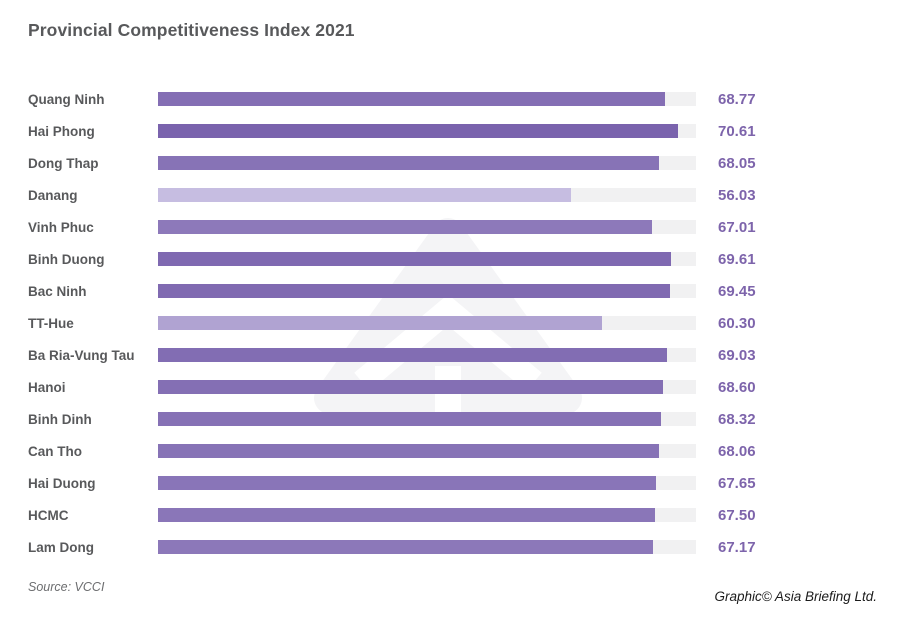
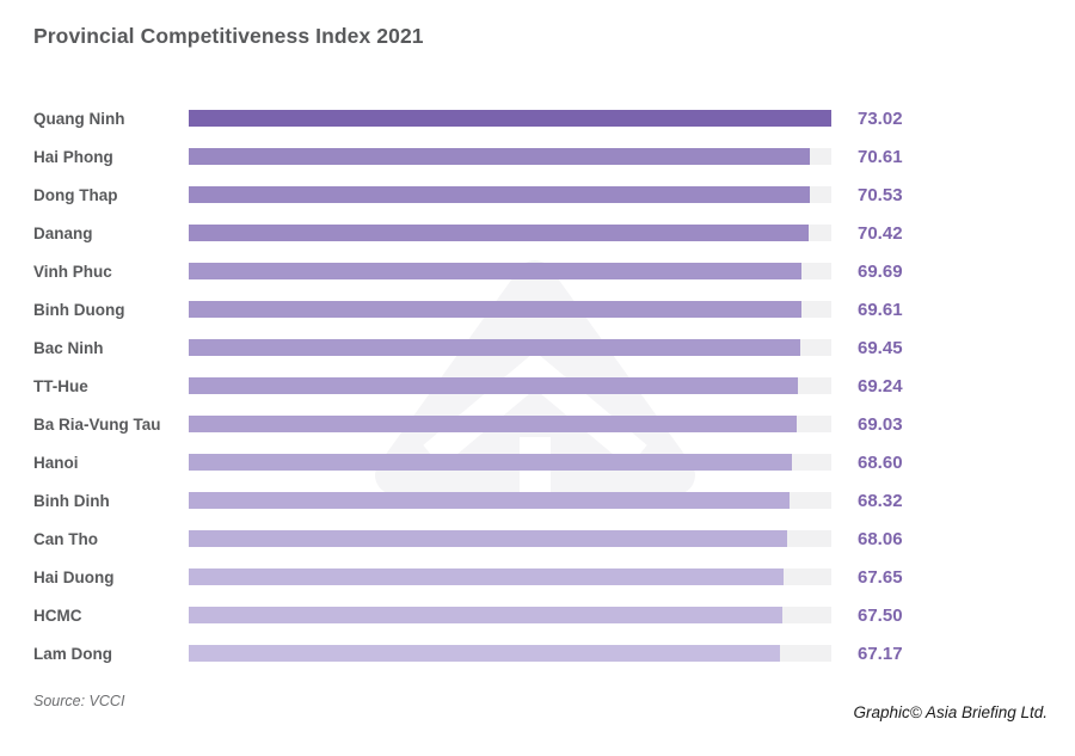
Quang Ninh: 68.77 -> 73.02
Dong Thap: 68.05 -> 70.53
Danang: 56.03 -> 70.42
Vinh Phuc: 67.01 -> 69.69
TT-Hue: 60.30 -> 69.24
